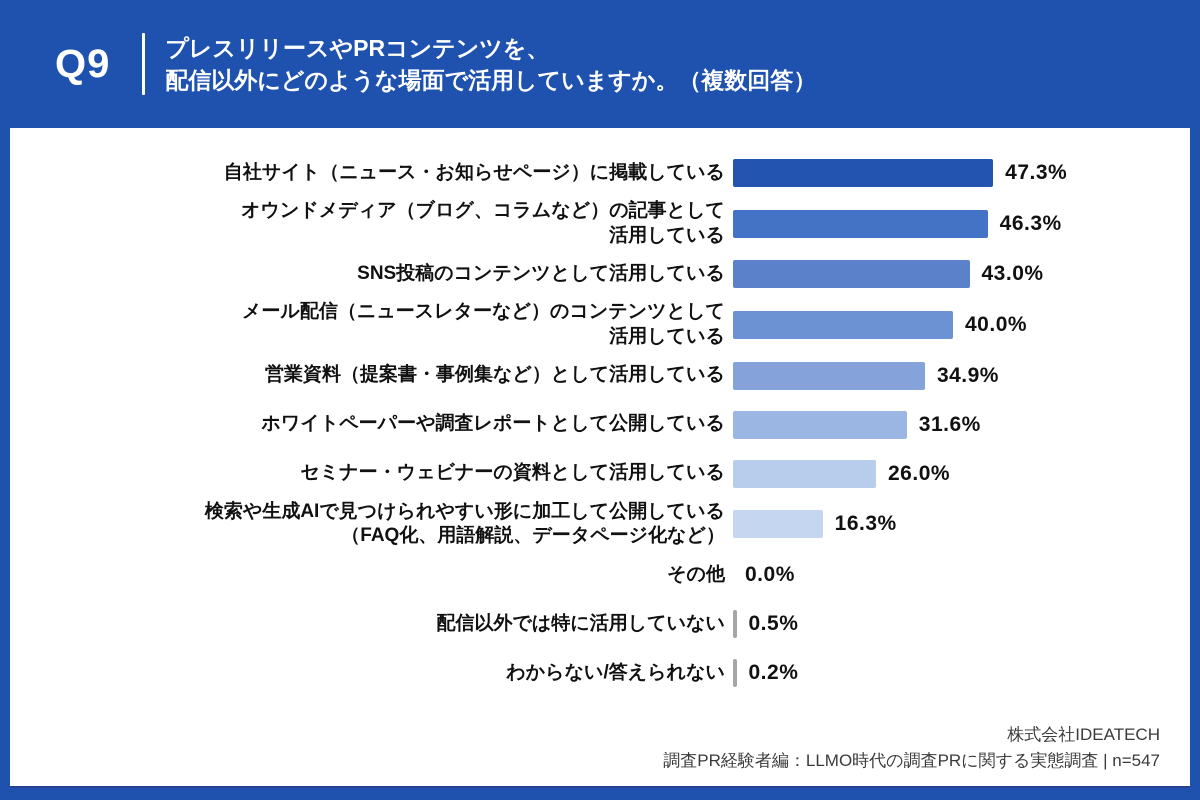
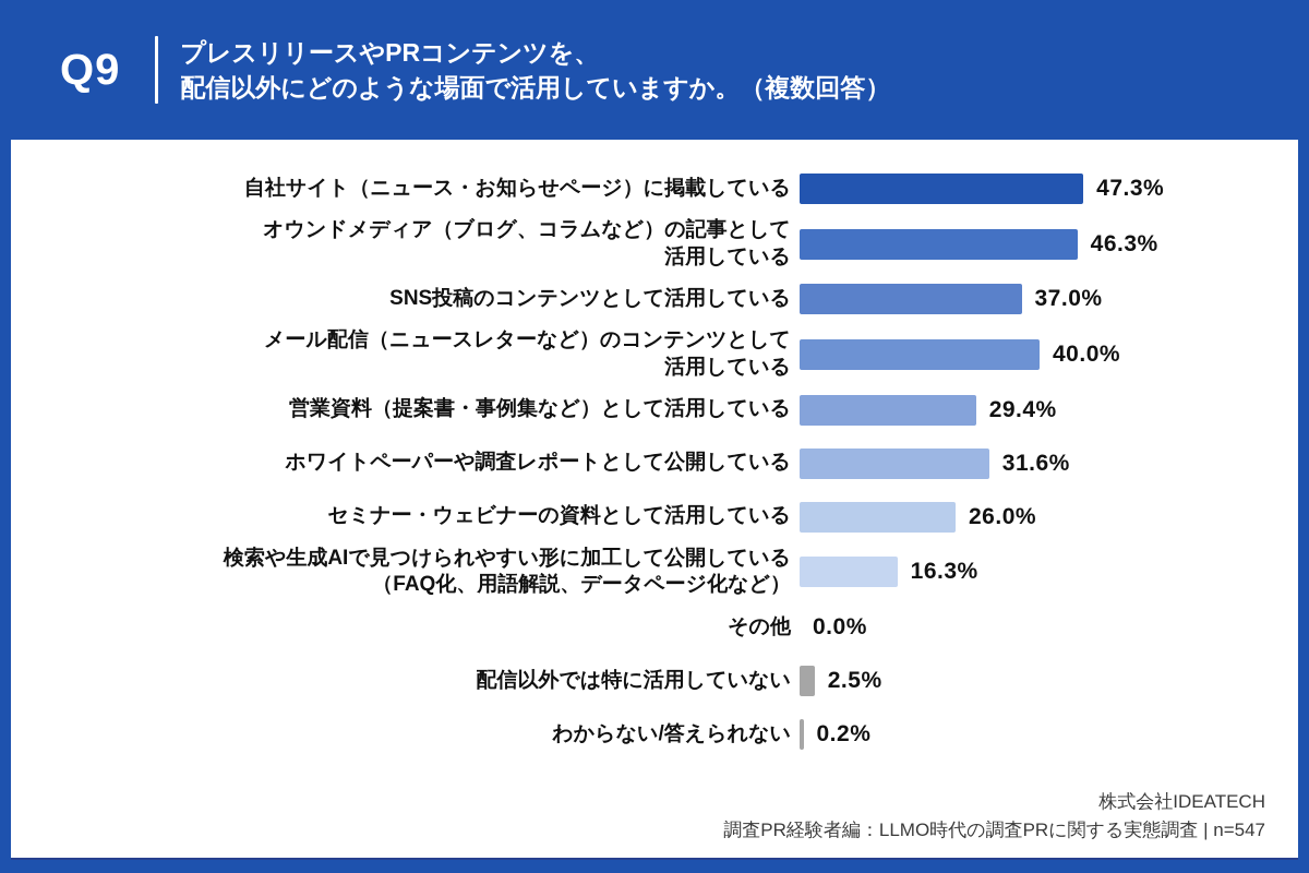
SNS投稿のコンテンツとして活用している: 43.0% -> 37.0%
営業資料（提案書・事例集など）として活用している: 34.9% -> 29.4%
配信以外では特に活用していない: 0.5% -> 2.5%
